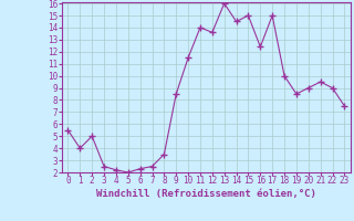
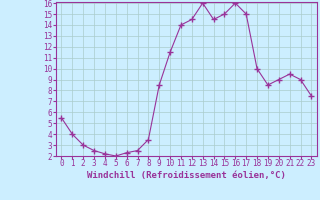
2: 5.0 -> 3.0
12: 13.6 -> 14.5
16: 12.4 -> 16.0
